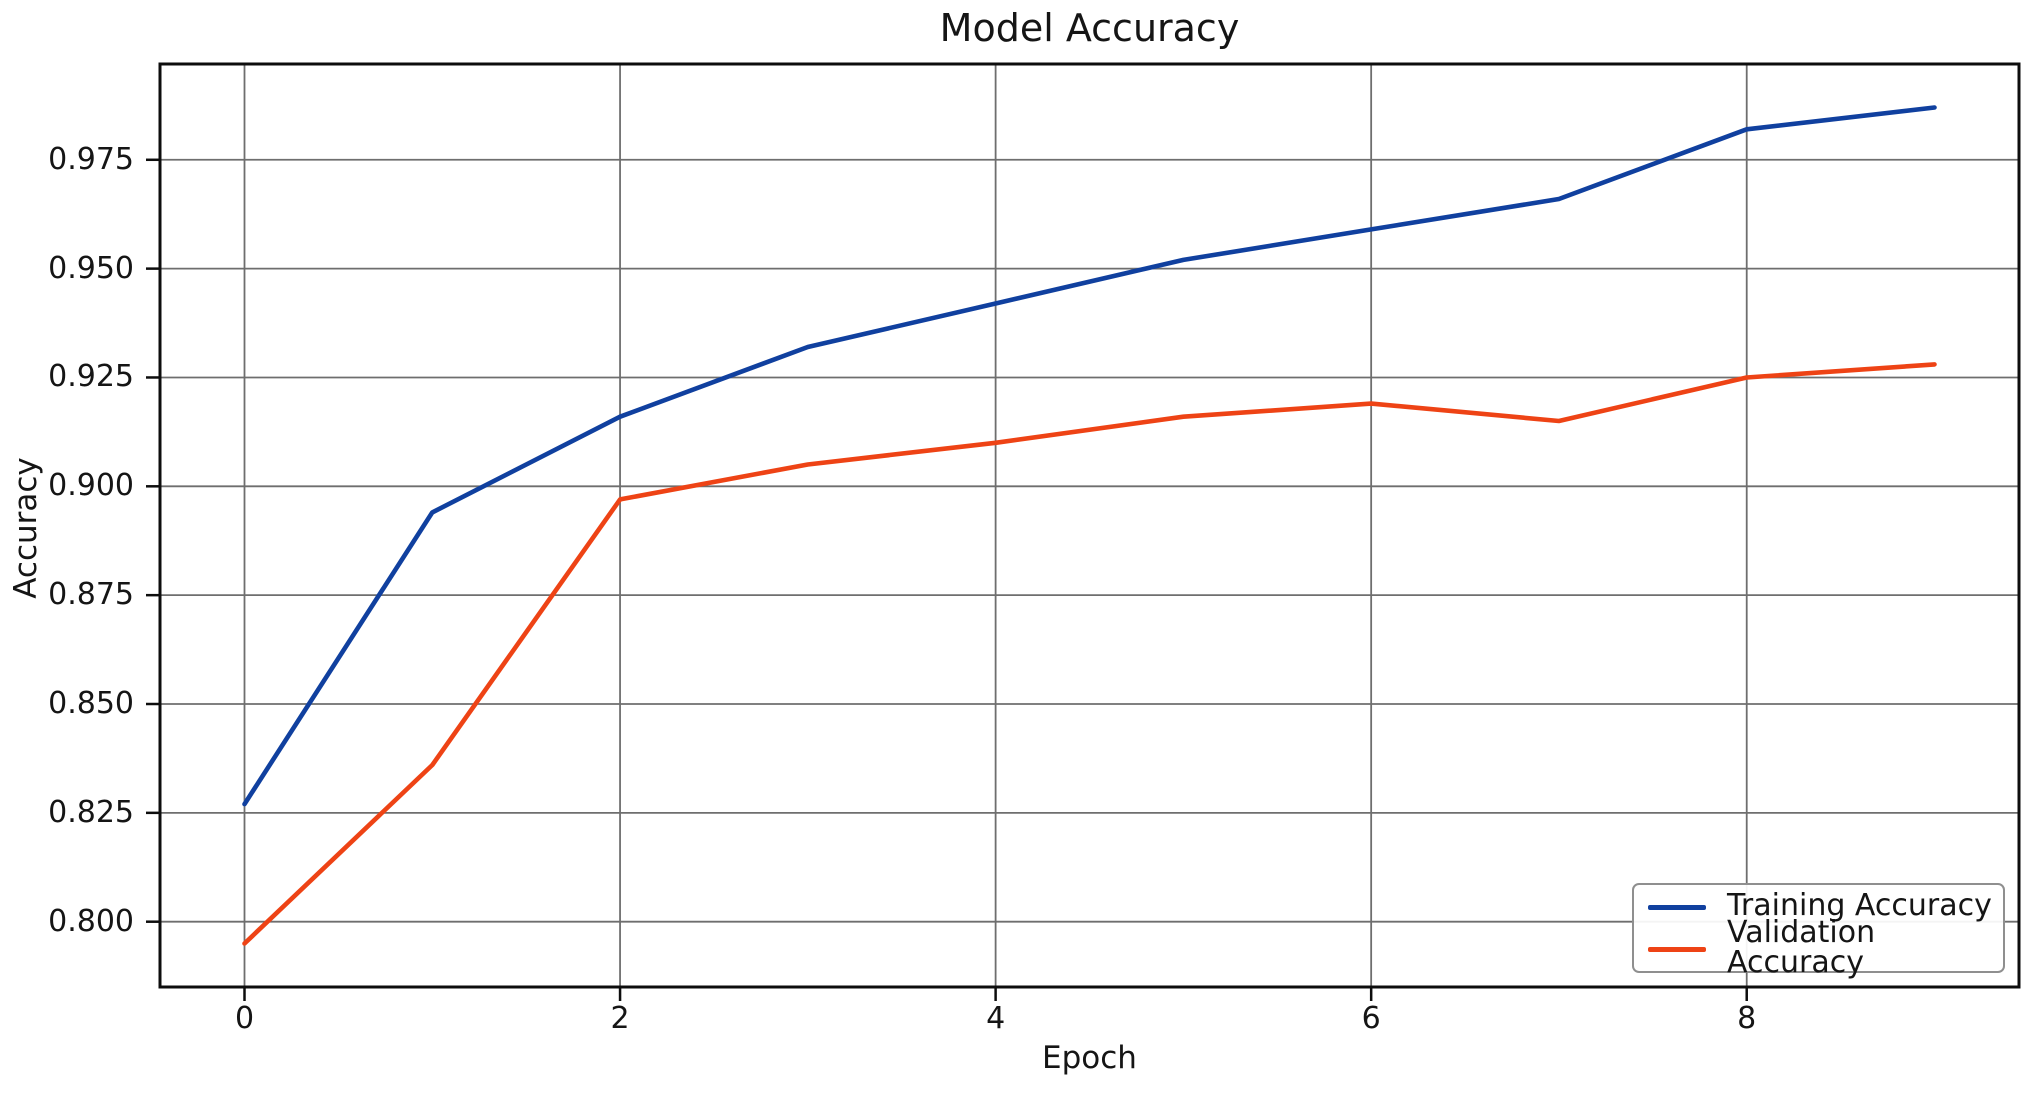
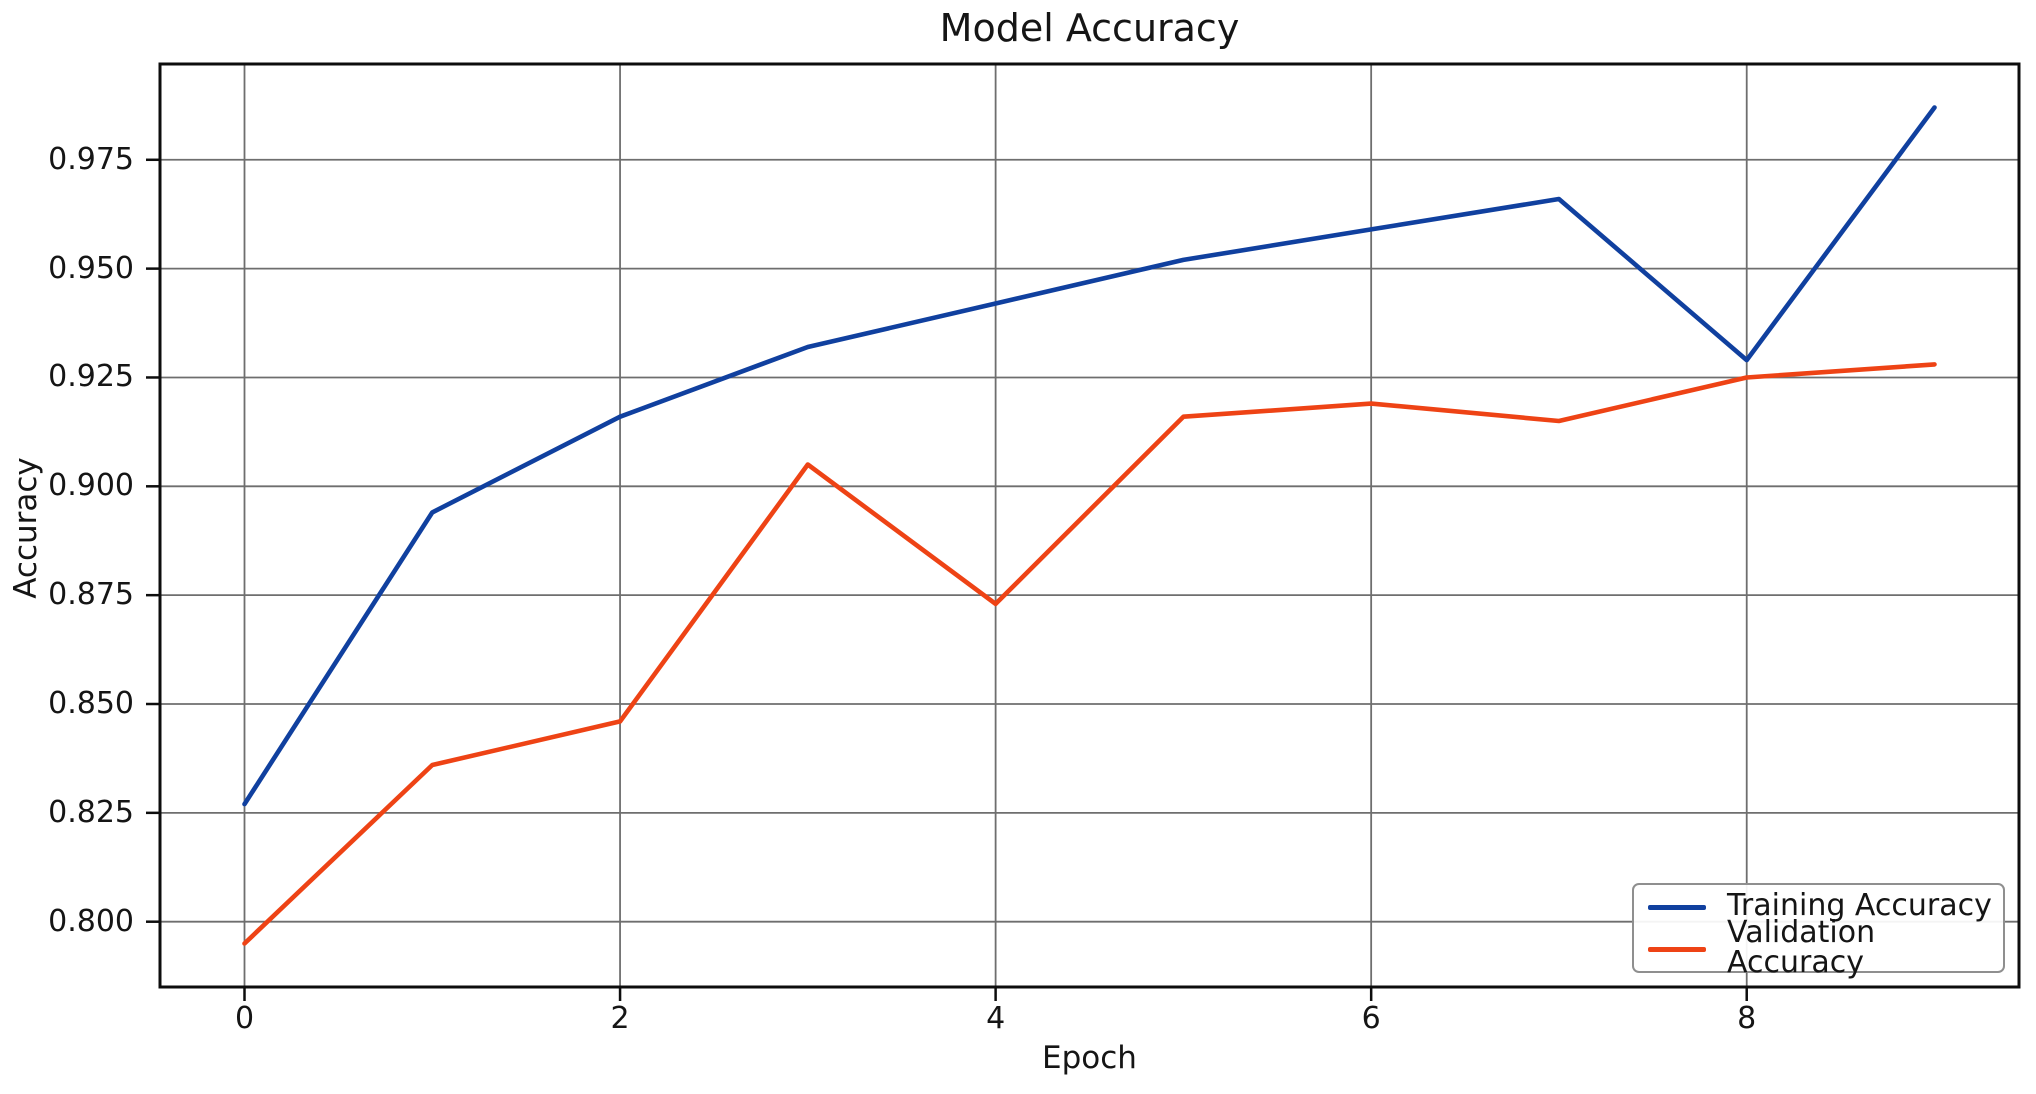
Validation Accuracy/2: 0.897 -> 0.846
Validation Accuracy/4: 0.910 -> 0.873
Training Accuracy/8: 0.982 -> 0.929
